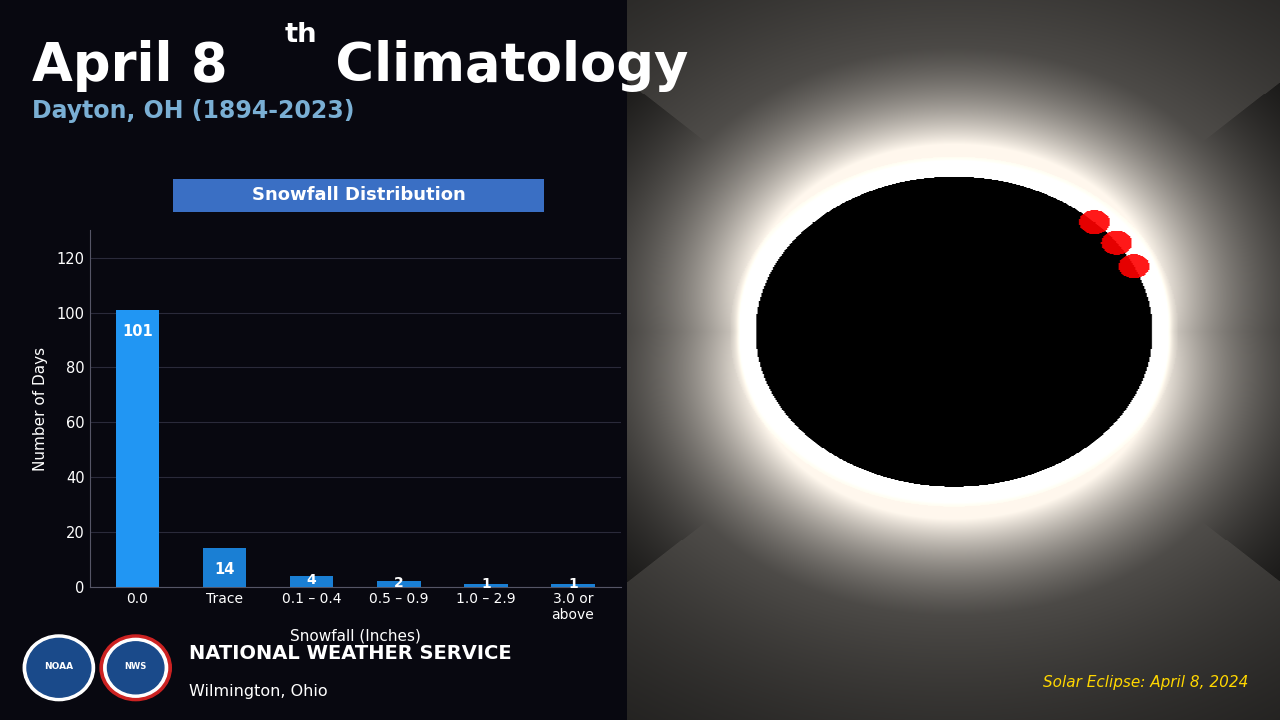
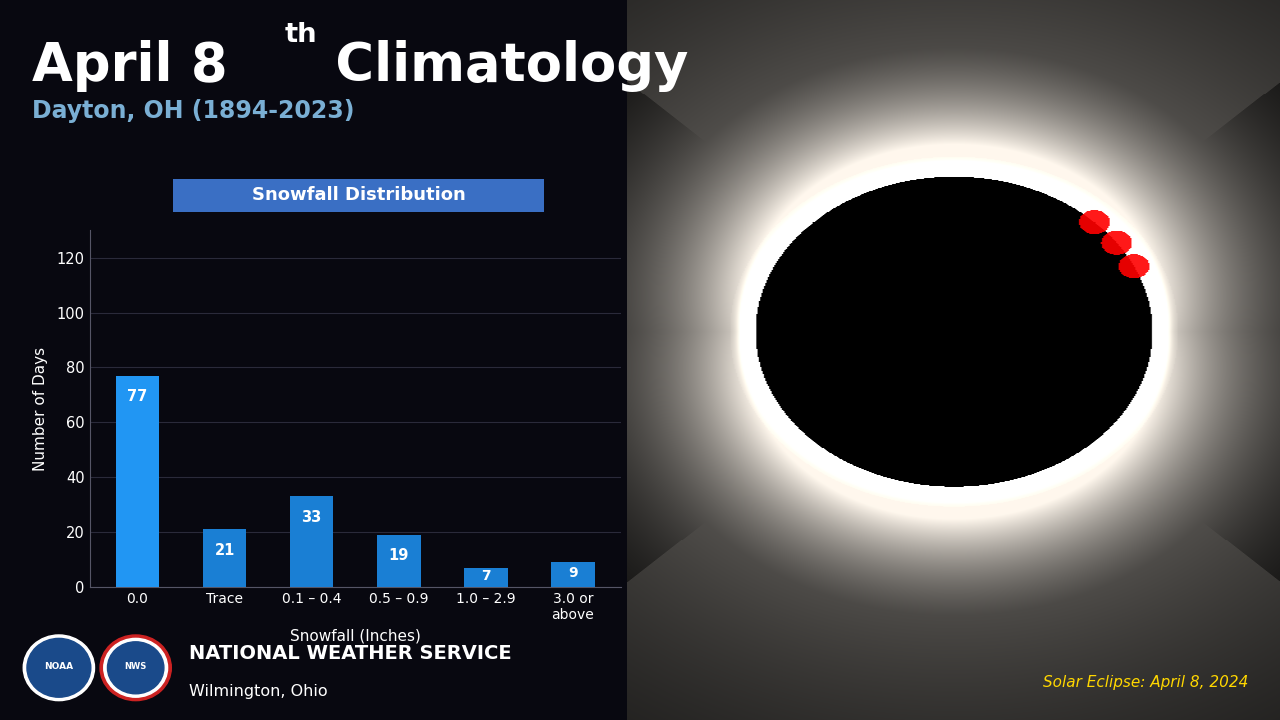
0.0: 101 -> 77
Trace: 14 -> 21
0.1 – 0.4: 4 -> 33
0.5 – 0.9: 2 -> 19
1.0 – 2.9: 1 -> 7
3.0 or above: 1 -> 9
